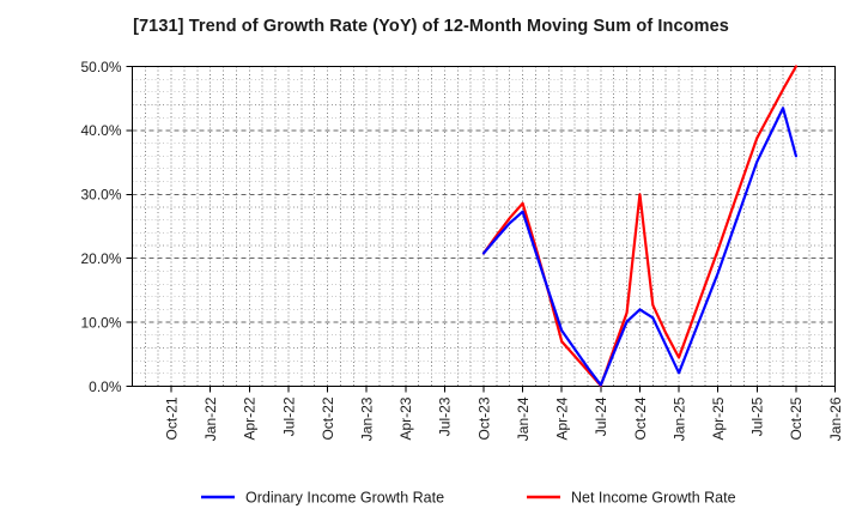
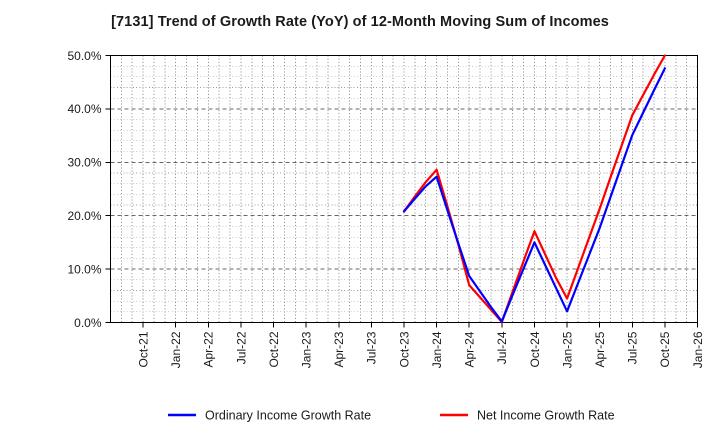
Ordinary Income Growth Rate/Oct-24: 12% -> 15%
Net Income Growth Rate/Oct-24: 30% -> 17%
Ordinary Income Growth Rate/Oct-25: 36% -> 48%
